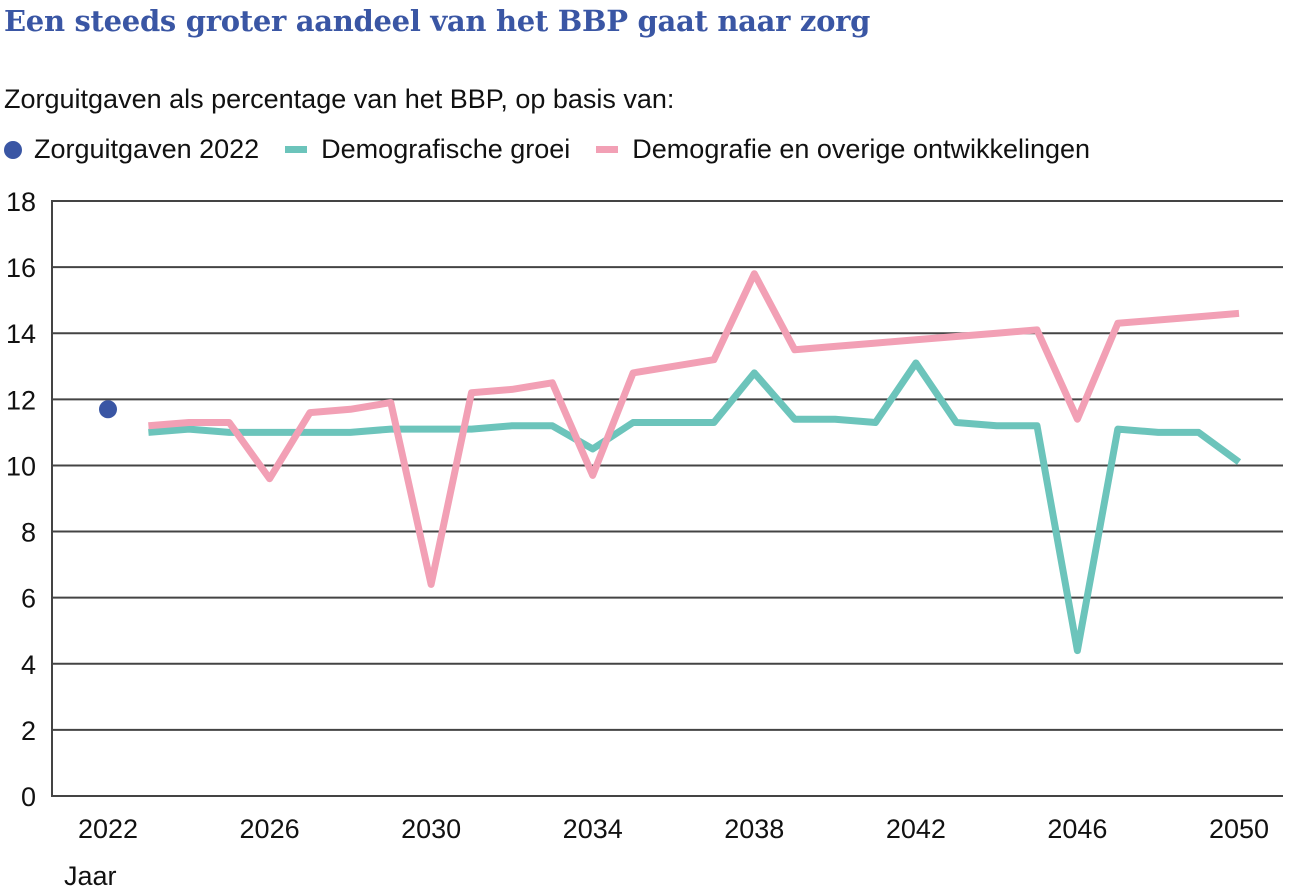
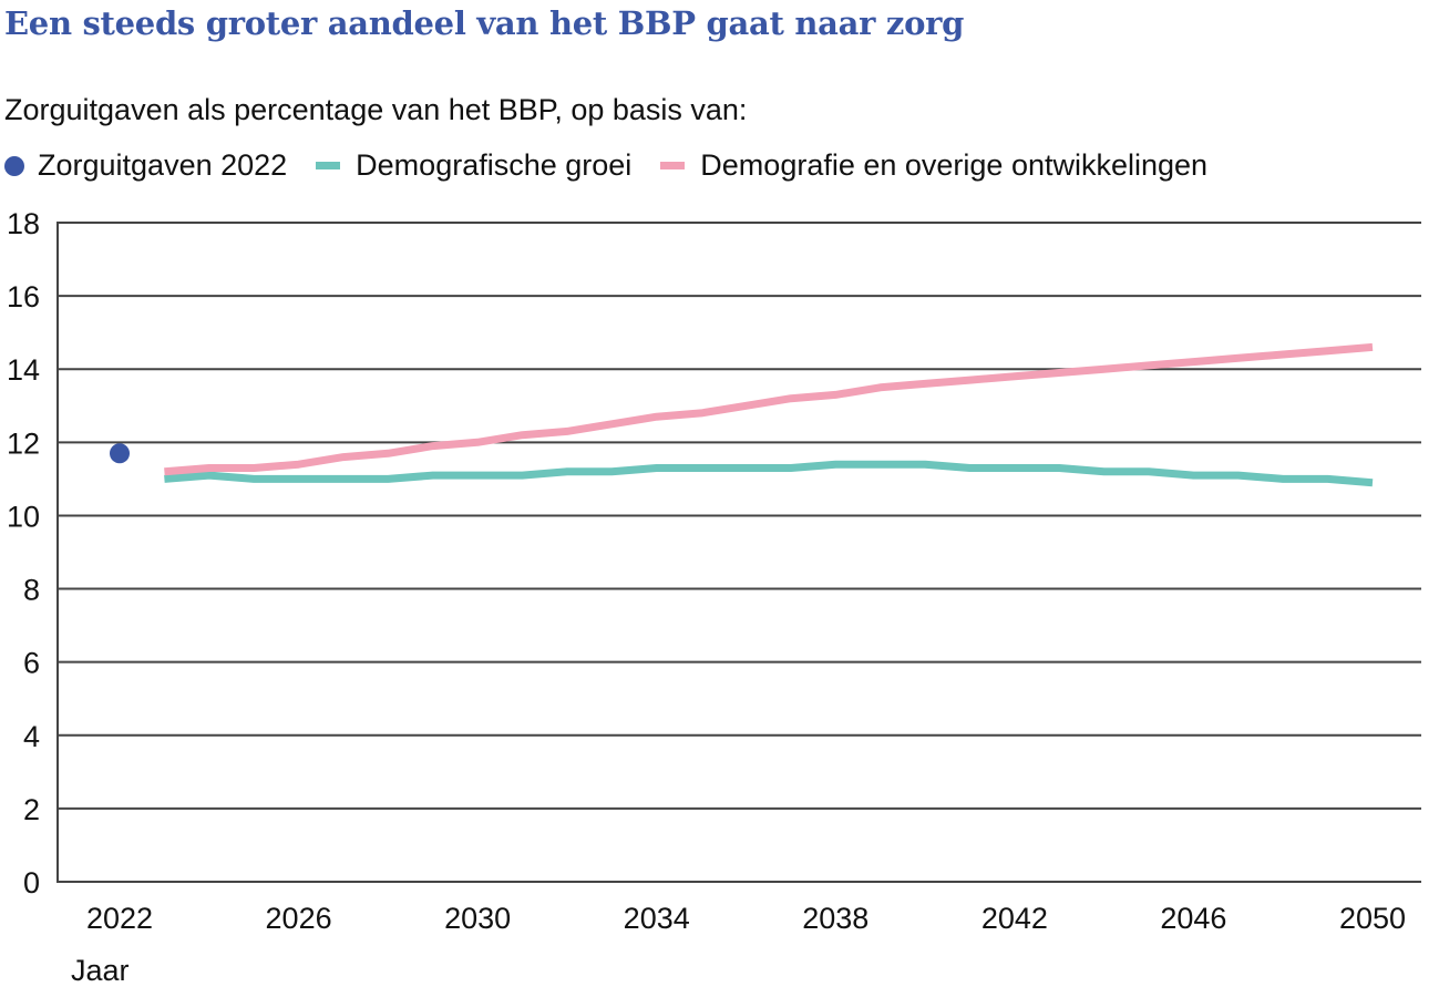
Demografie en overige ontwikkelingen/2026: 9.6 -> 11.4
Demografie en overige ontwikkelingen/2030: 6.4 -> 12.0
Demografische groei/2034: 10.5 -> 11.3
Demografie en overige ontwikkelingen/2034: 9.7 -> 12.7
Demografische groei/2038: 12.8 -> 11.4
Demografie en overige ontwikkelingen/2038: 15.8 -> 13.3
Demografische groei/2042: 13.1 -> 11.3
Demografische groei/2046: 4.4 -> 11.1
Demografie en overige ontwikkelingen/2046: 11.4 -> 14.2
Demografische groei/2050: 10.1 -> 10.9
